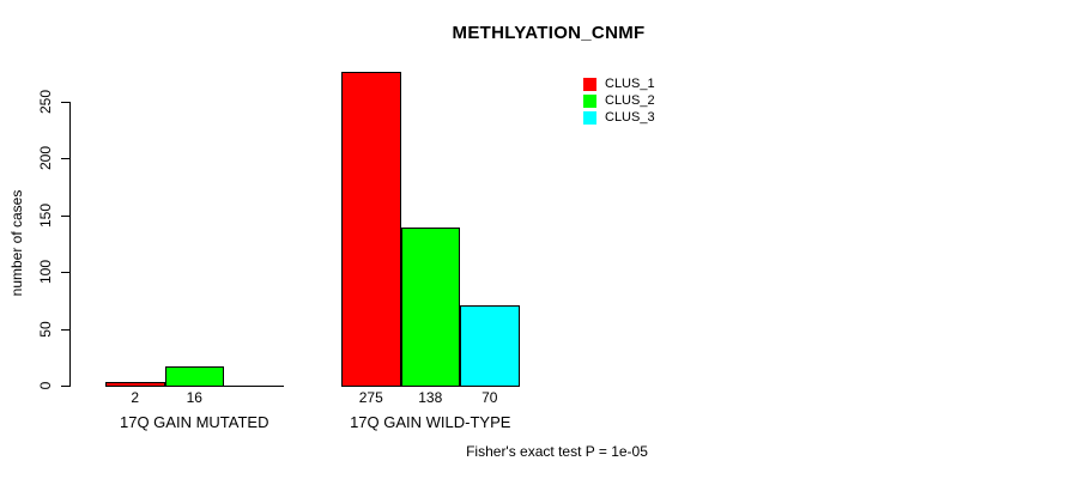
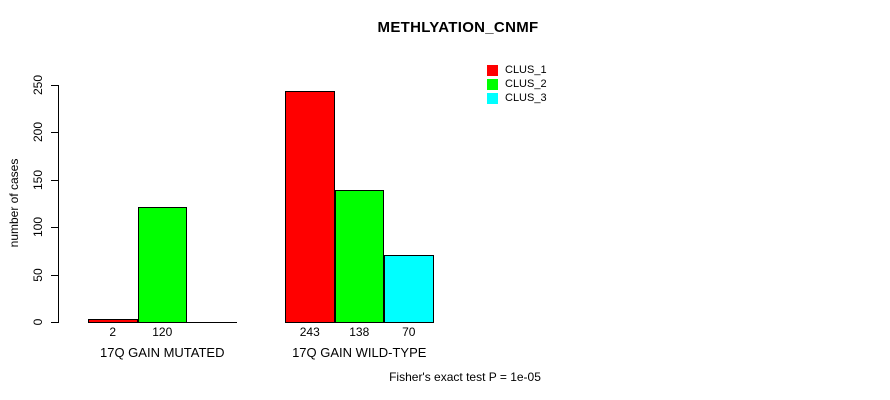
CLUS_2/17Q GAIN MUTATED: 16 -> 120
CLUS_1/17Q GAIN WILD-TYPE: 275 -> 243
